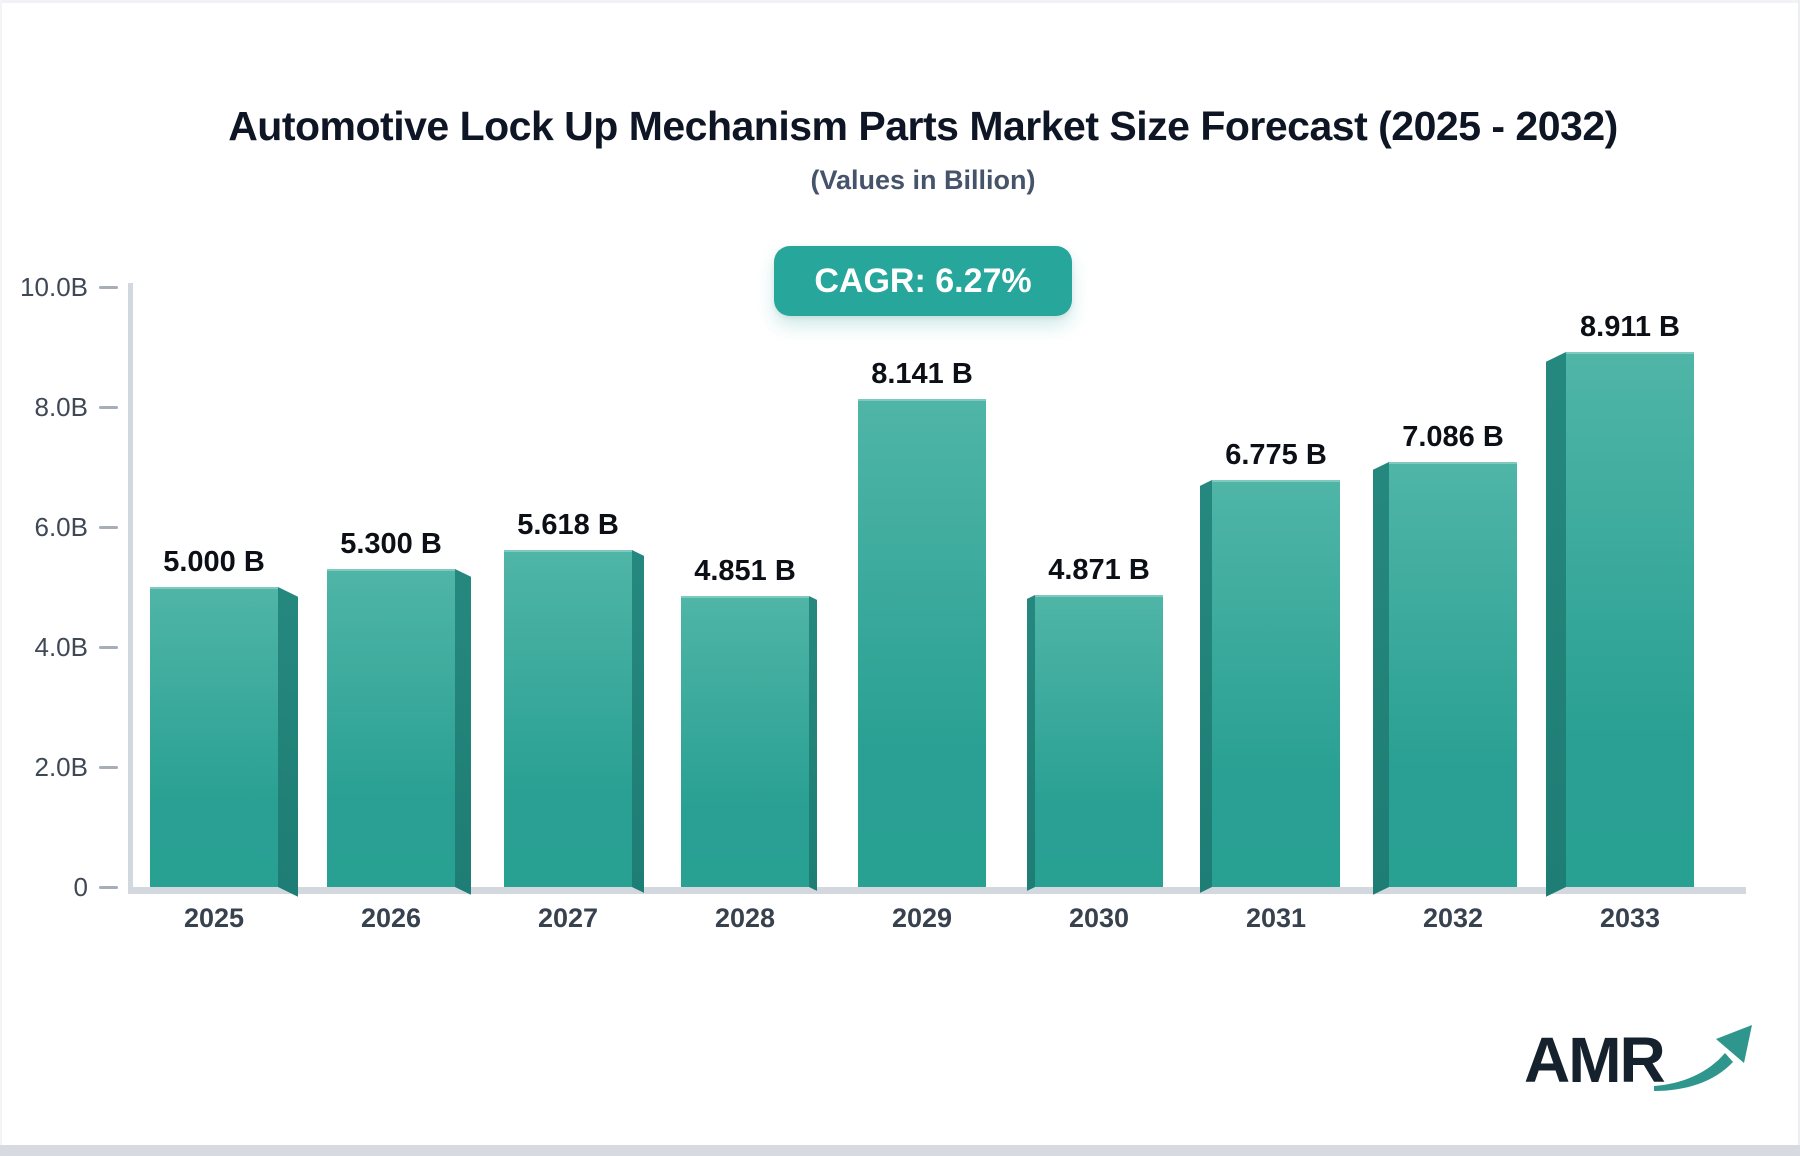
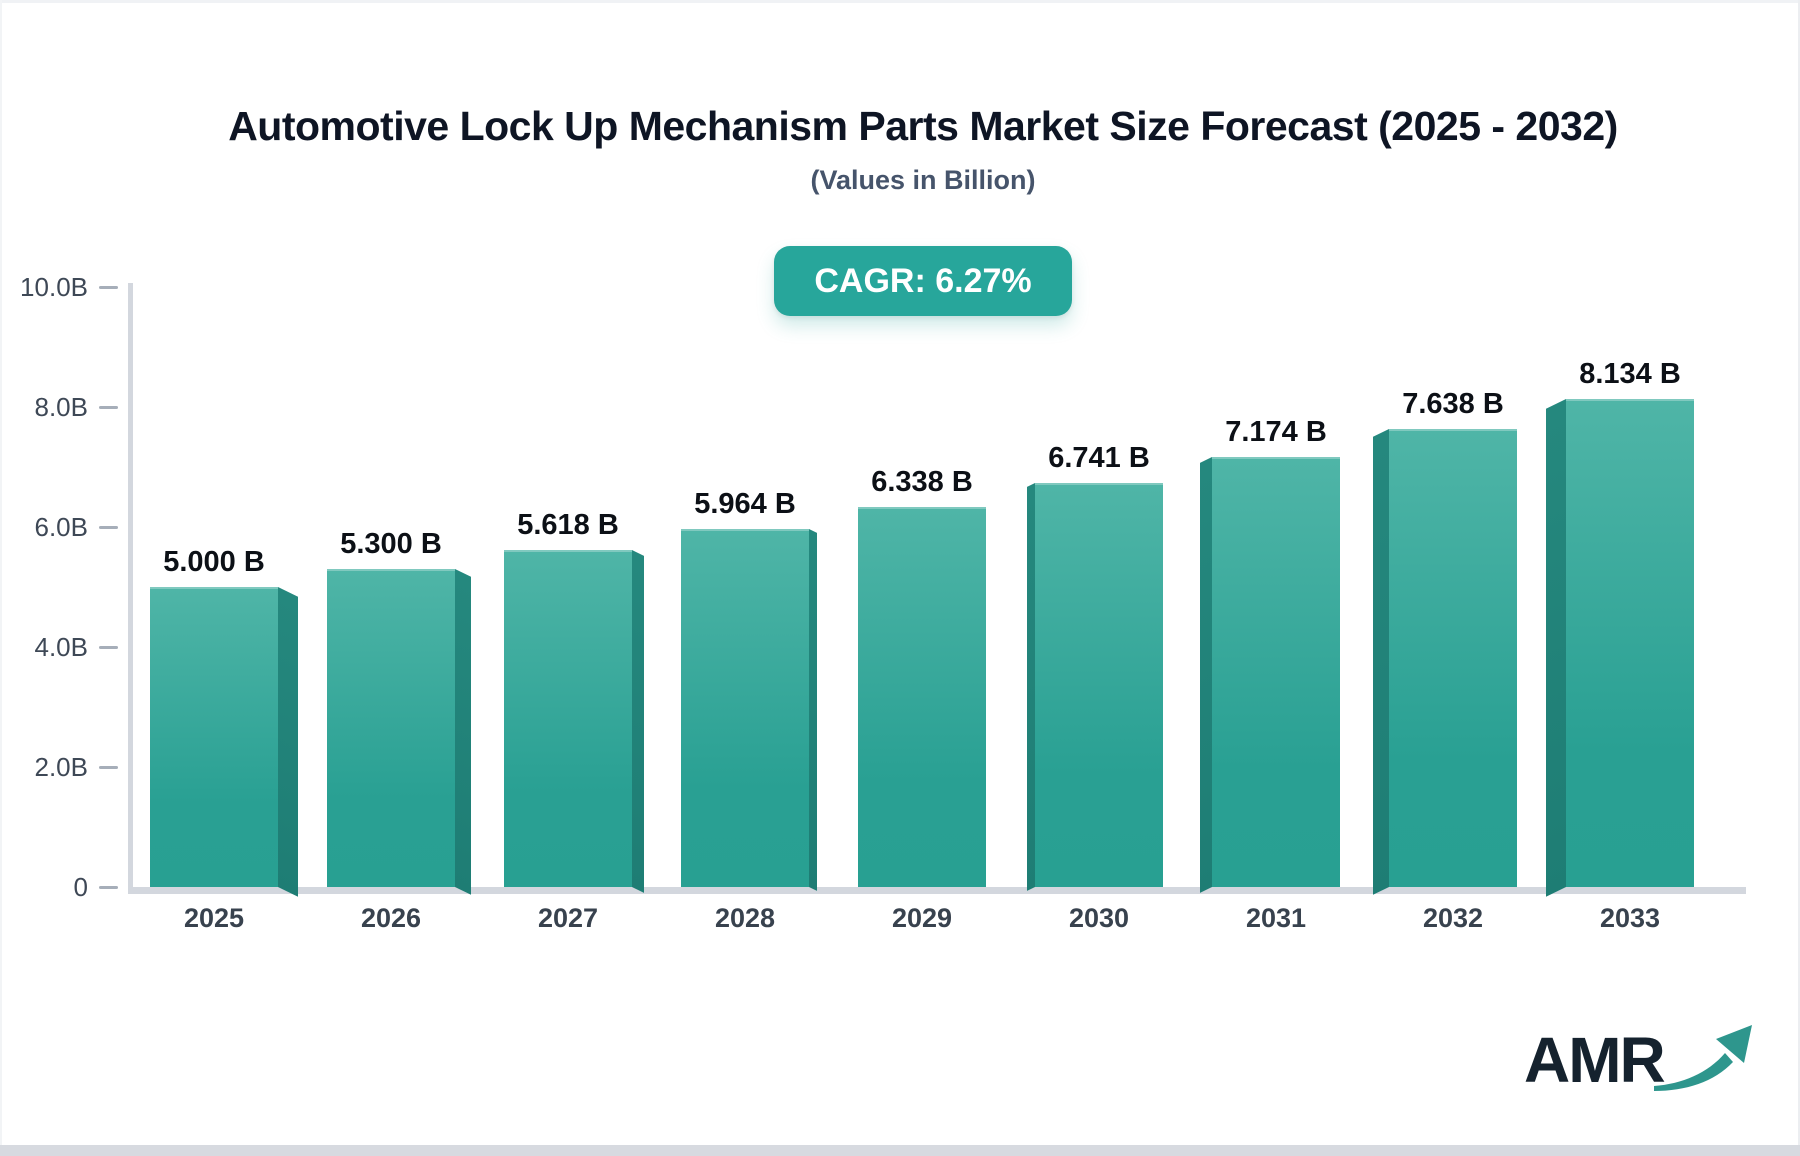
2028: 4.851 -> 5.964
2029: 8.141 -> 6.338
2030: 4.871 -> 6.741
2031: 6.775 -> 7.174
2032: 7.086 -> 7.638
2033: 8.911 -> 8.134
